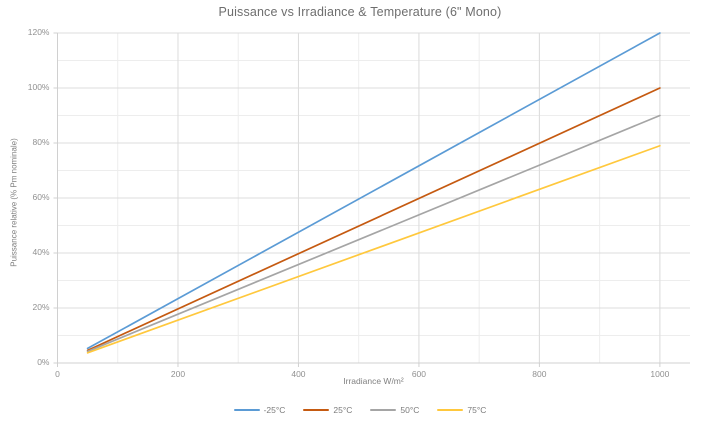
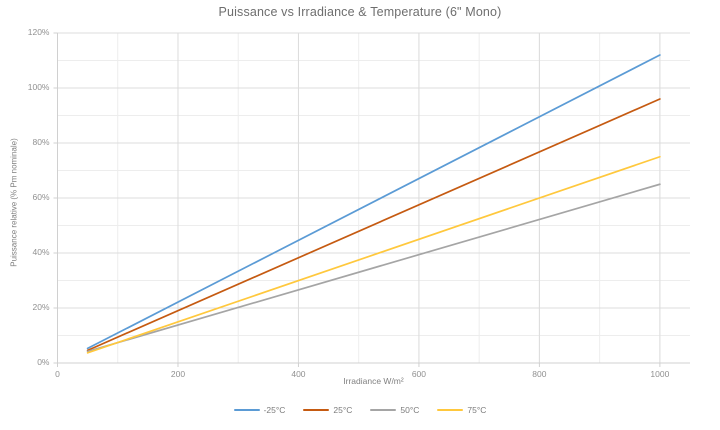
-25°C/1000: 120% -> 112%
25°C/1000: 100% -> 96%
50°C/1000: 90% -> 65%
75°C/1000: 79% -> 75%
